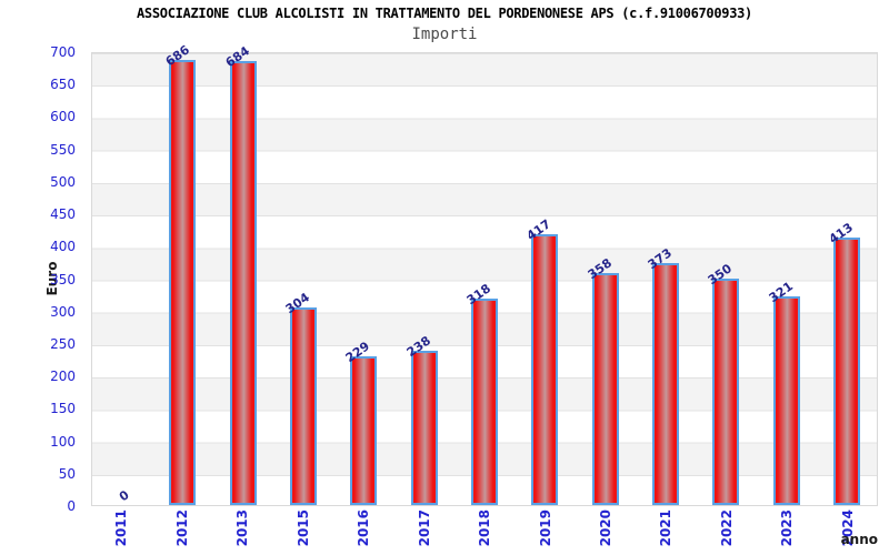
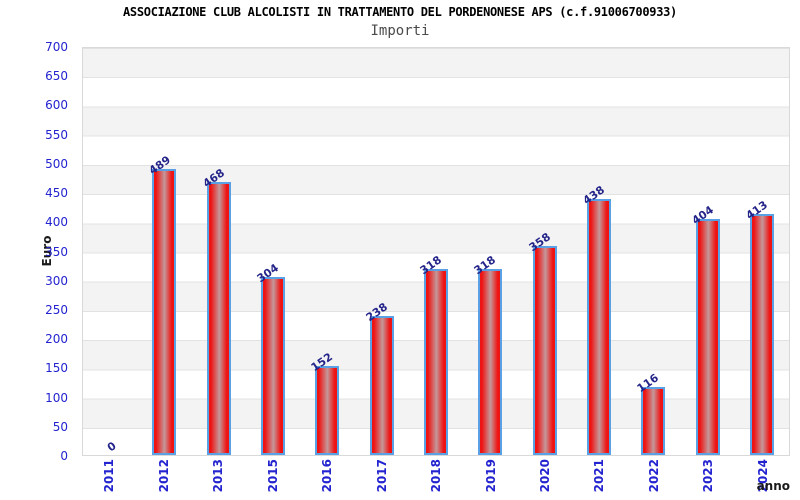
2012: 686 -> 489
2013: 684 -> 468
2016: 229 -> 152
2019: 417 -> 318
2021: 373 -> 438
2022: 350 -> 116
2023: 321 -> 404
